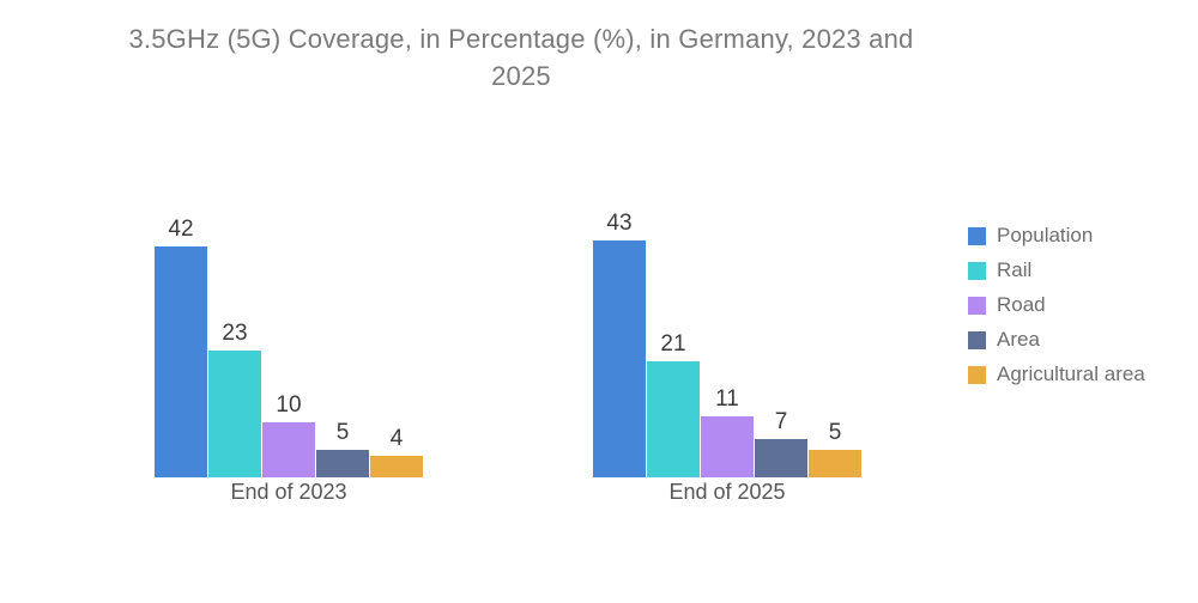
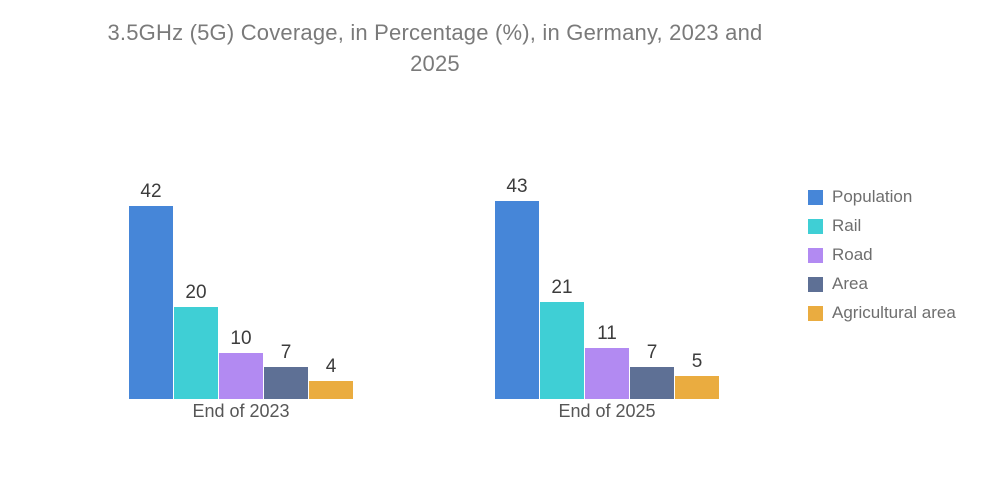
Rail/End of 2023: 23 -> 20
Area/End of 2023: 5 -> 7
